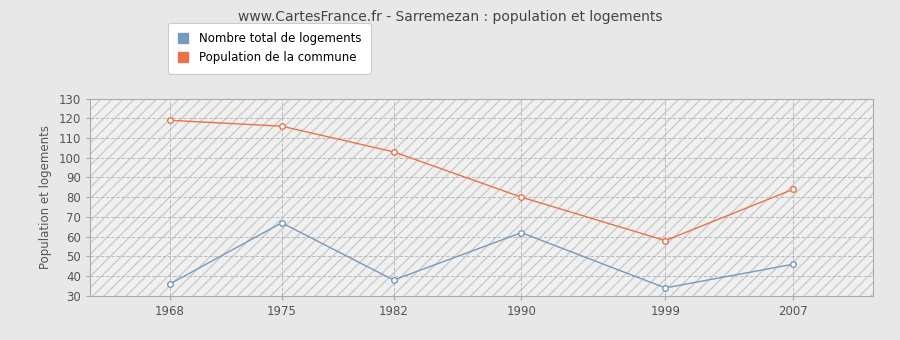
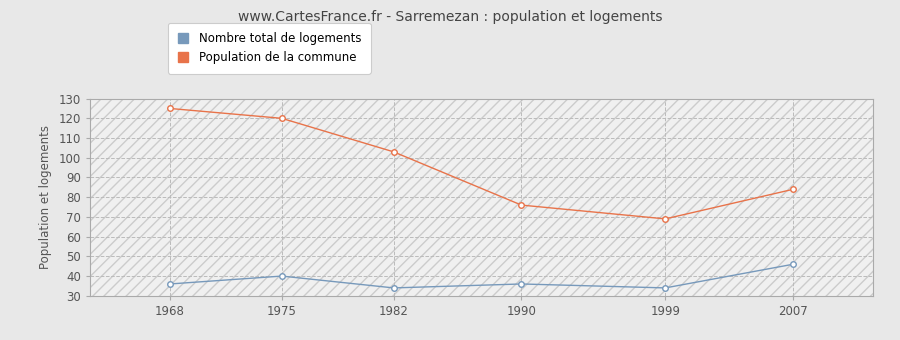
Population de la commune/1968: 119 -> 125
Nombre total de logements/1975: 67 -> 40
Population de la commune/1975: 116 -> 120
Nombre total de logements/1982: 38 -> 34
Nombre total de logements/1990: 62 -> 36
Population de la commune/1990: 80 -> 76
Population de la commune/1999: 58 -> 69
